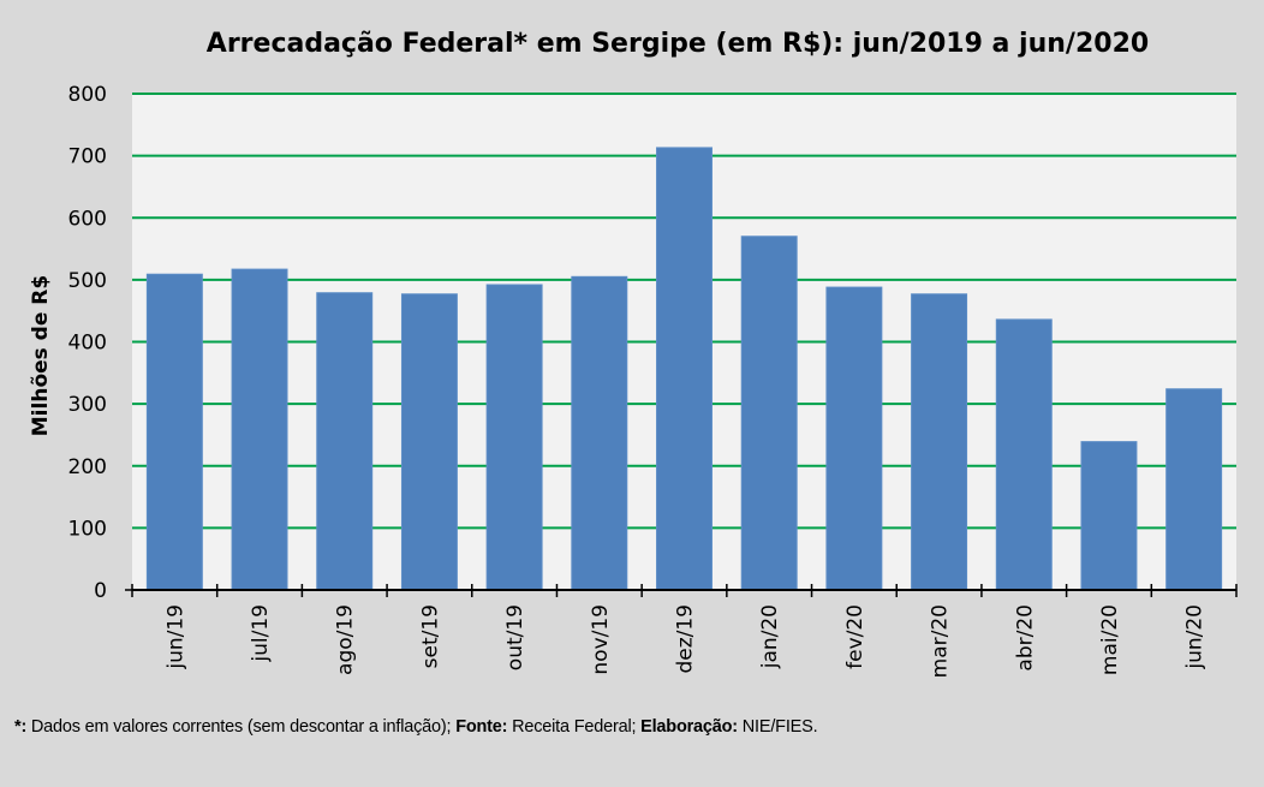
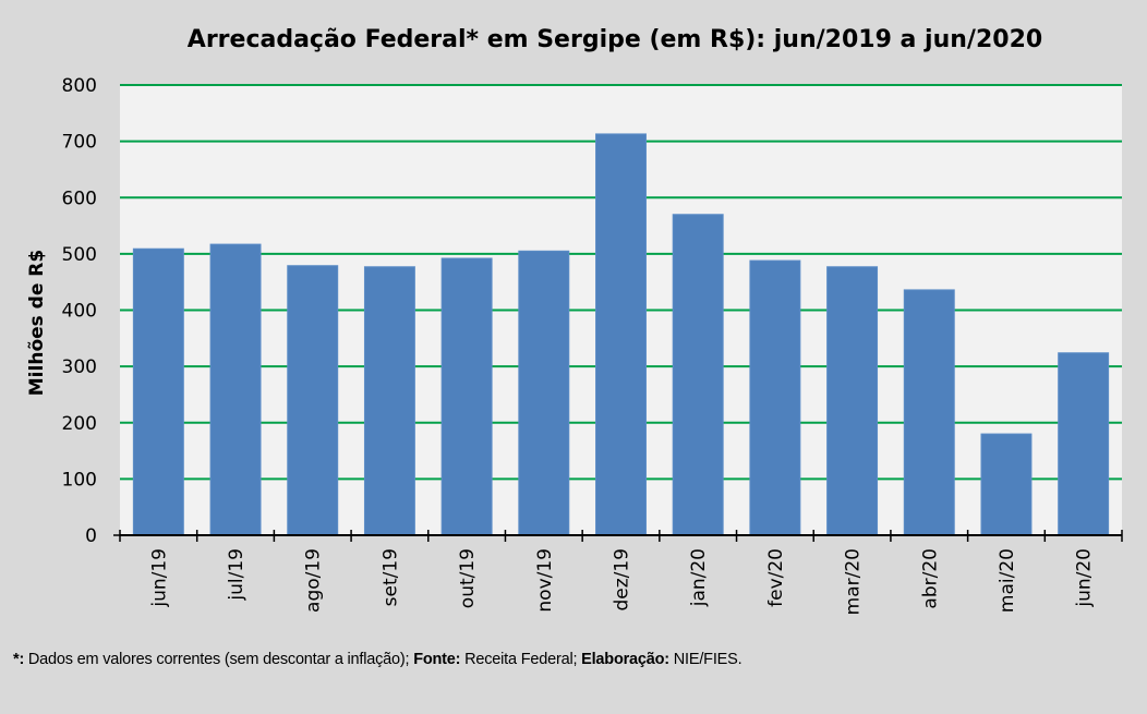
mai/20: 240 -> 180
